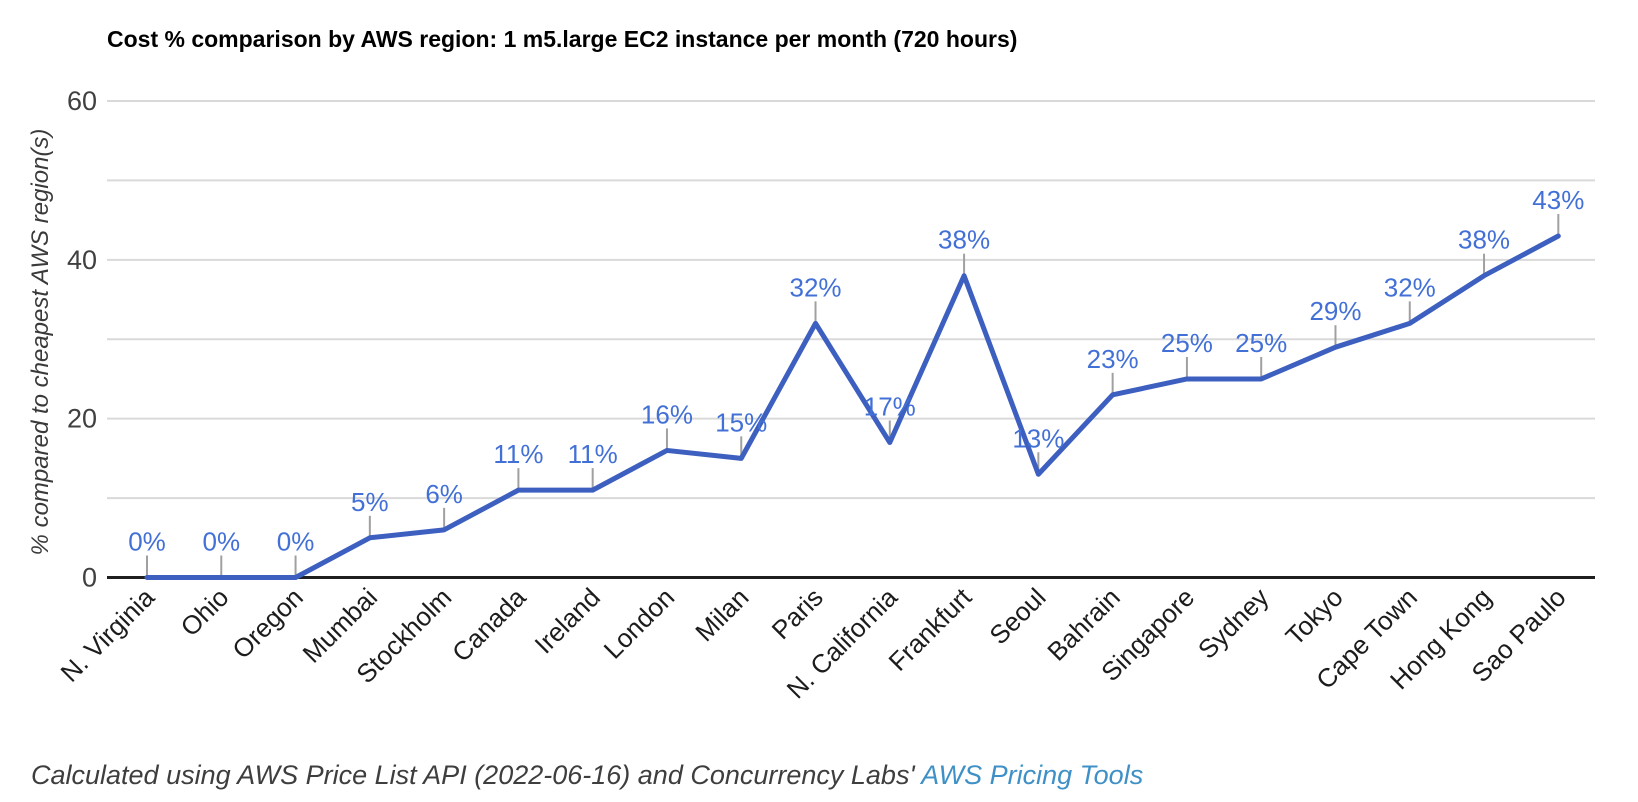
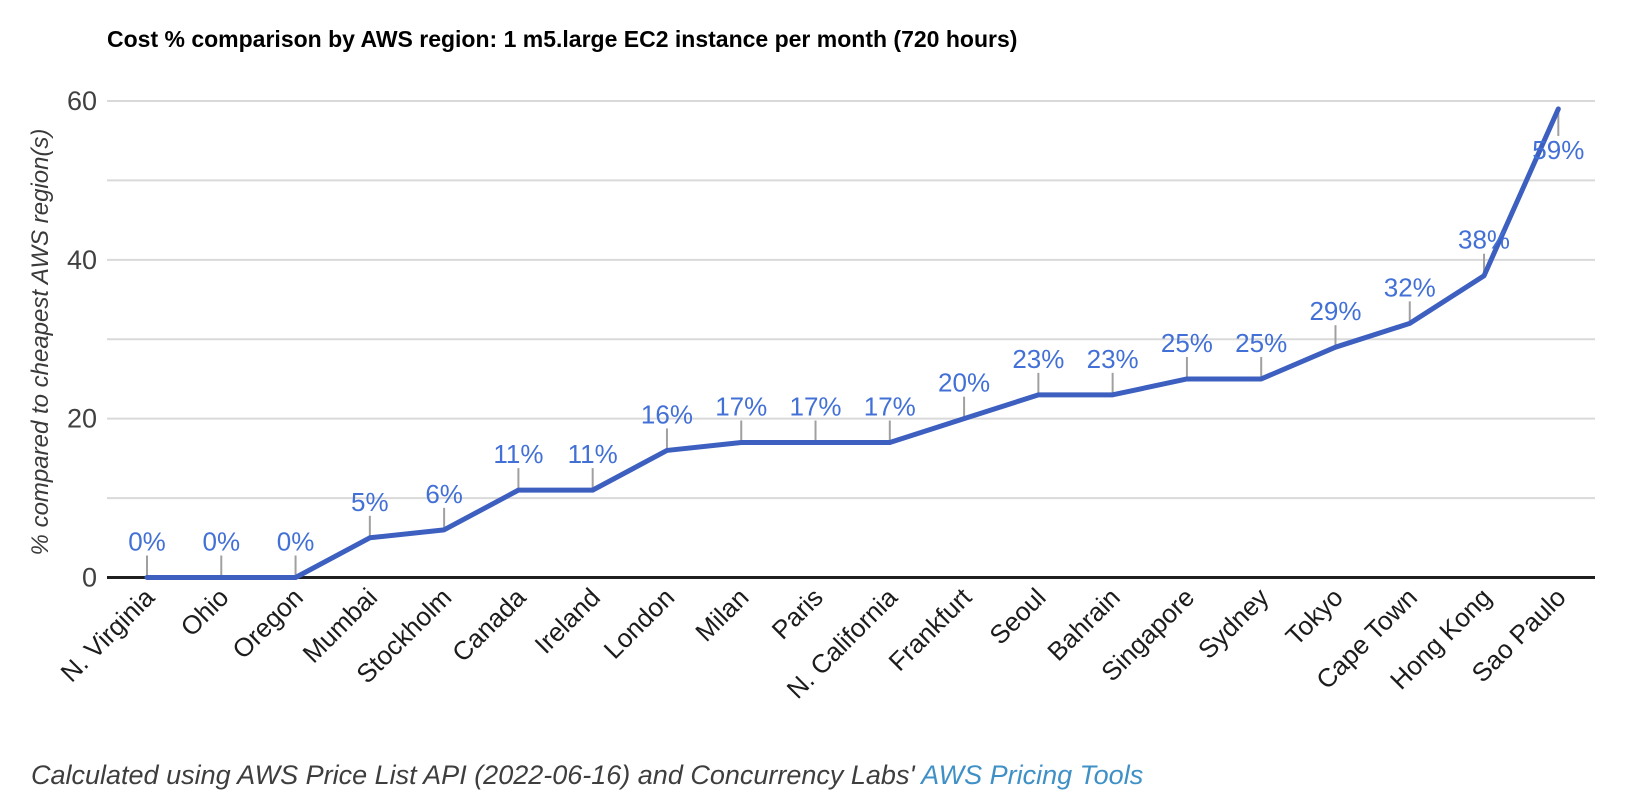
Milan: 15% -> 17%
Paris: 32% -> 17%
Frankfurt: 38% -> 20%
Seoul: 13% -> 23%
Sao Paulo: 43% -> 59%
